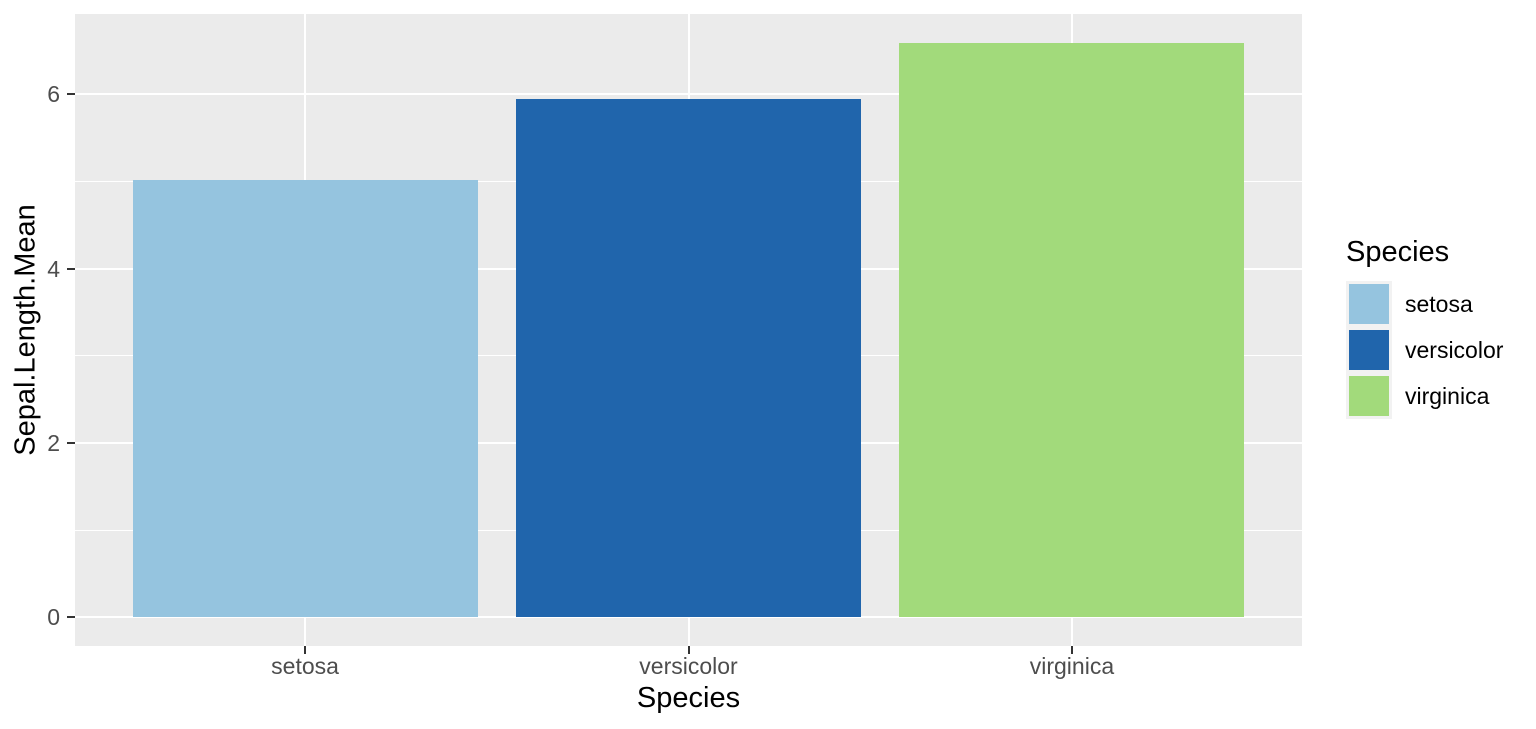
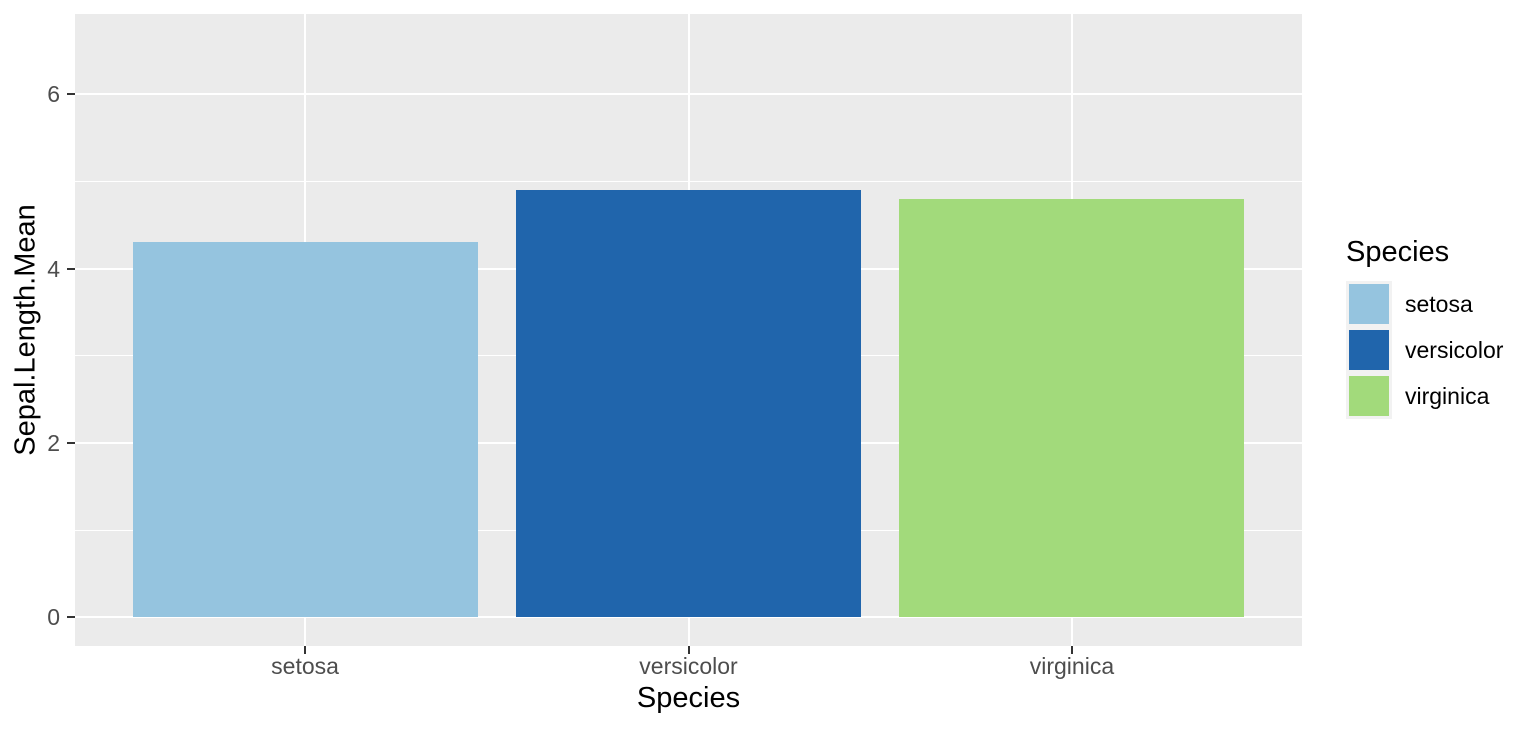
setosa: 5.0 -> 4.3
versicolor: 5.9 -> 4.9
virginica: 6.6 -> 4.8
